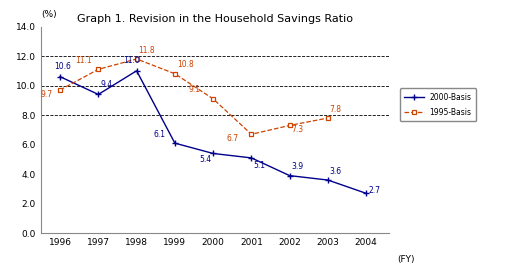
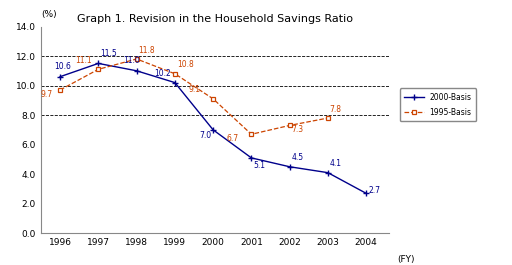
2000-Basis/1997: 9.4 -> 11.5
2000-Basis/1999: 6.1 -> 10.2
2000-Basis/2000: 5.4 -> 7.0
2000-Basis/2002: 3.9 -> 4.5
2000-Basis/2003: 3.6 -> 4.1
